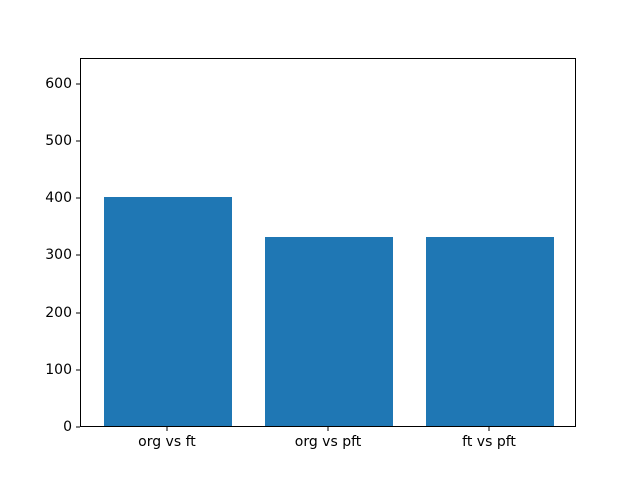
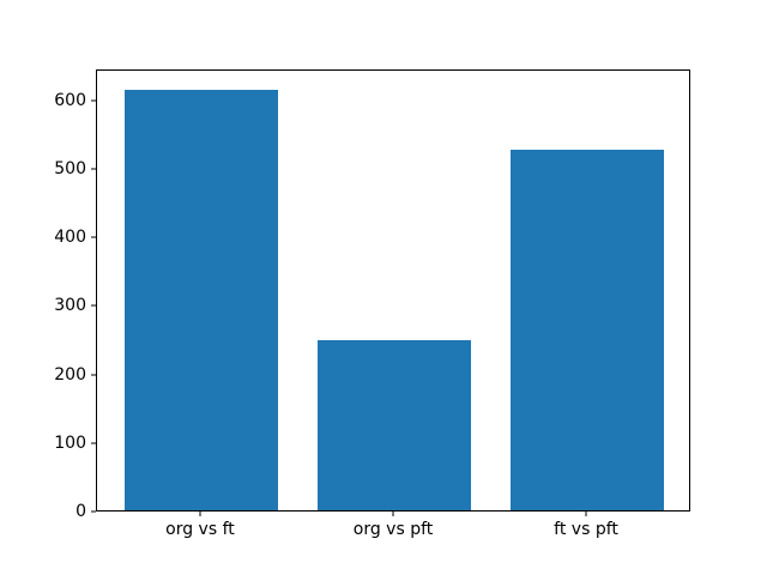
org vs ft: 400 -> 610
org vs pft: 330 -> 250
ft vs pft: 330 -> 530
